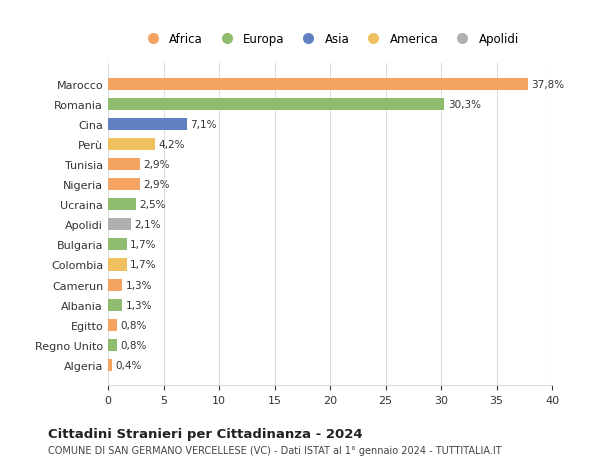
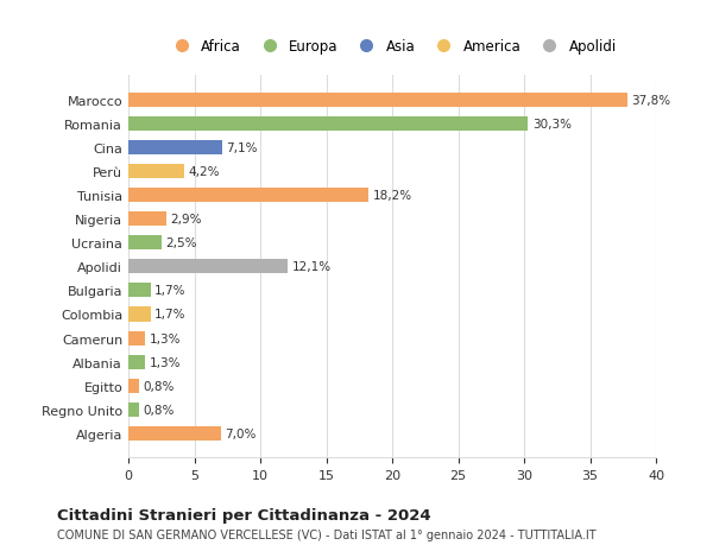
Tunisia: 2,9% -> 18,2%
Apolidi: 2,1% -> 12,1%
Algeria: 0,4% -> 7,0%
